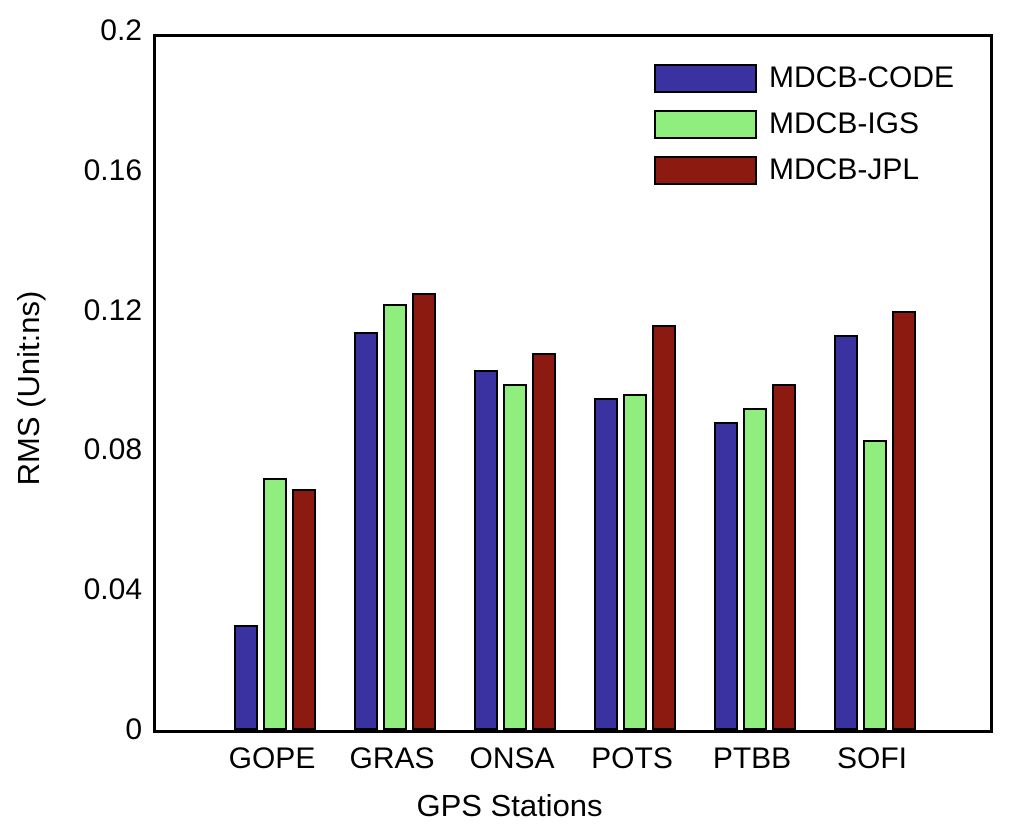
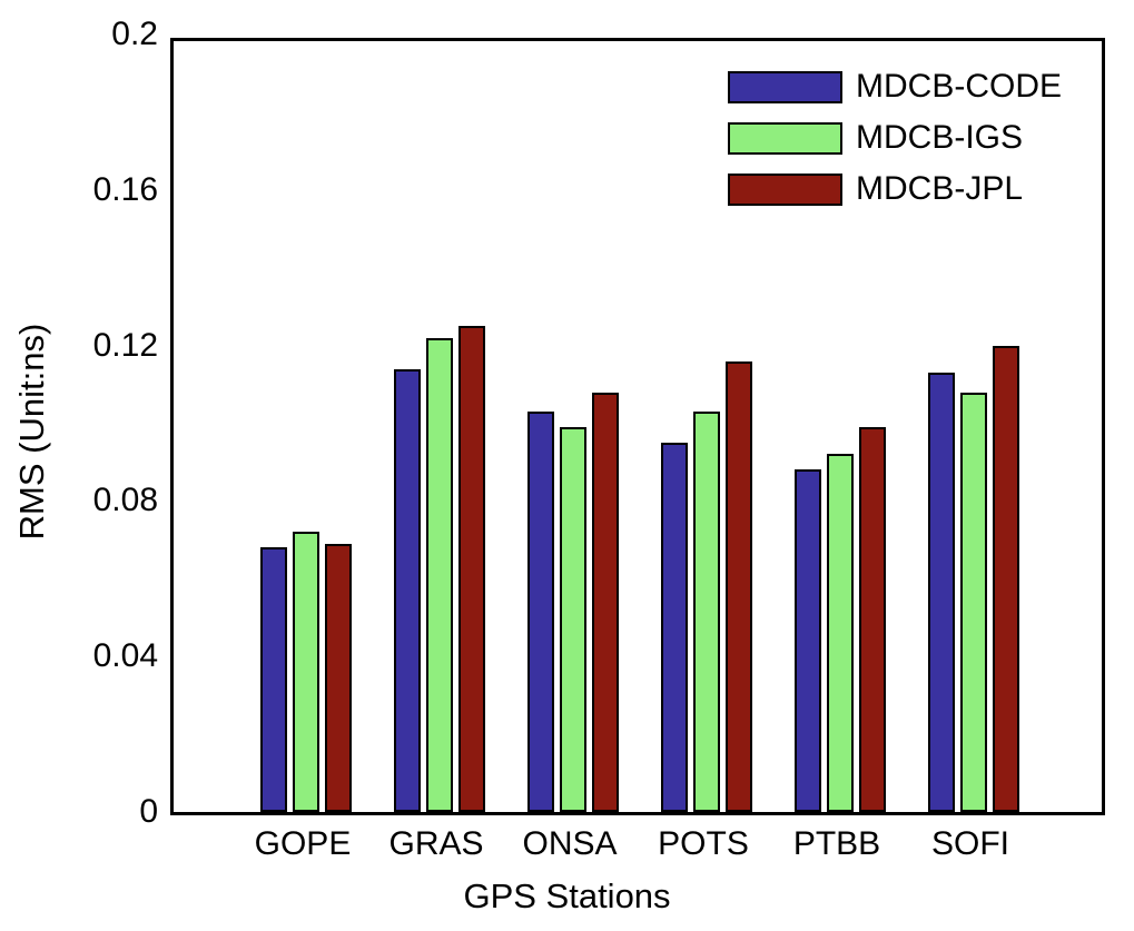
MDCB-CODE/GOPE: 0.030 -> 0.068
MDCB-IGS/POTS: 0.096 -> 0.103
MDCB-IGS/SOFI: 0.083 -> 0.108
